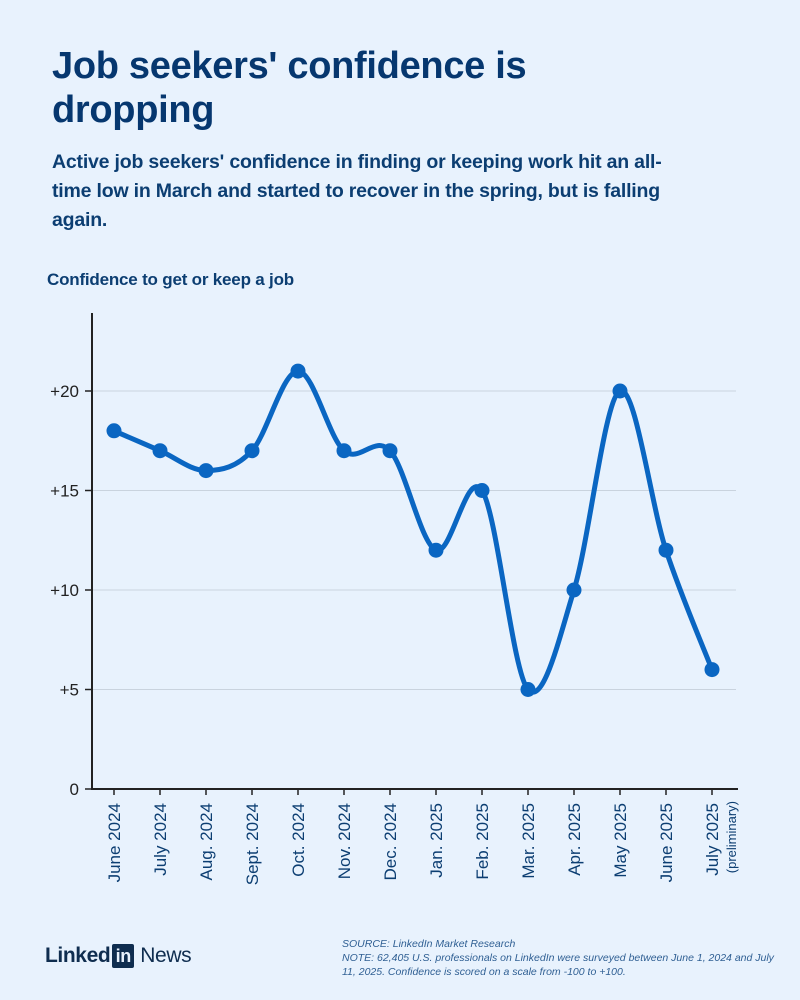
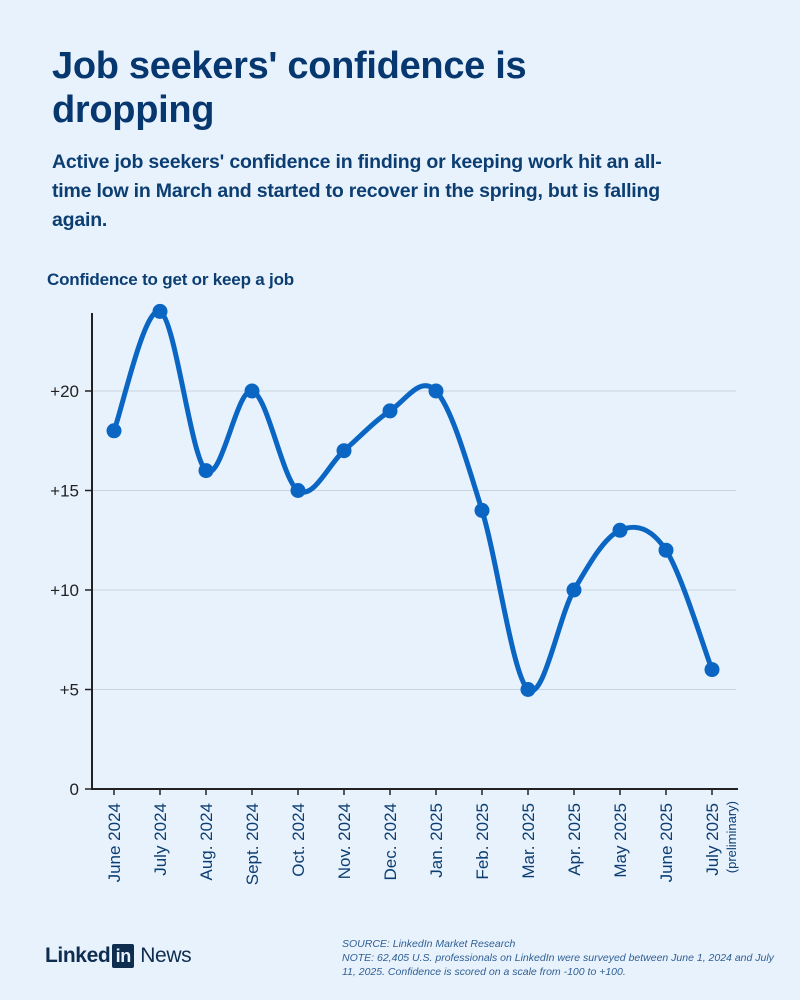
July 2024: 17 -> 24
Sept. 2024: 17 -> 20
Oct. 2024: 21 -> 15
Dec. 2024: 17 -> 19
Jan. 2025: 12 -> 20
Feb. 2025: 15 -> 14
May 2025: 20 -> 13
